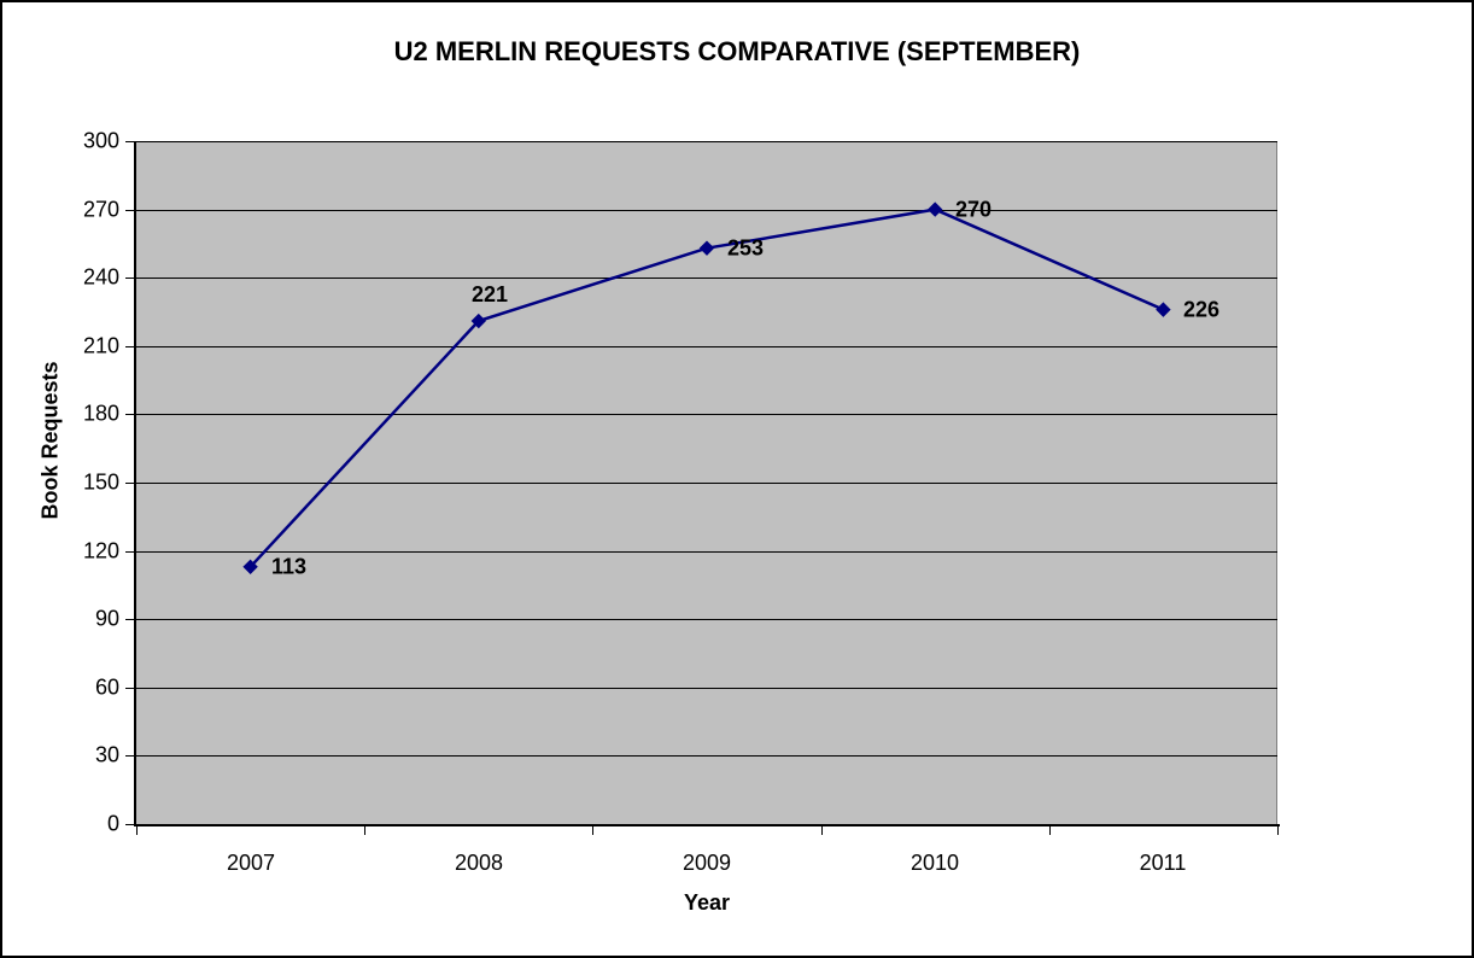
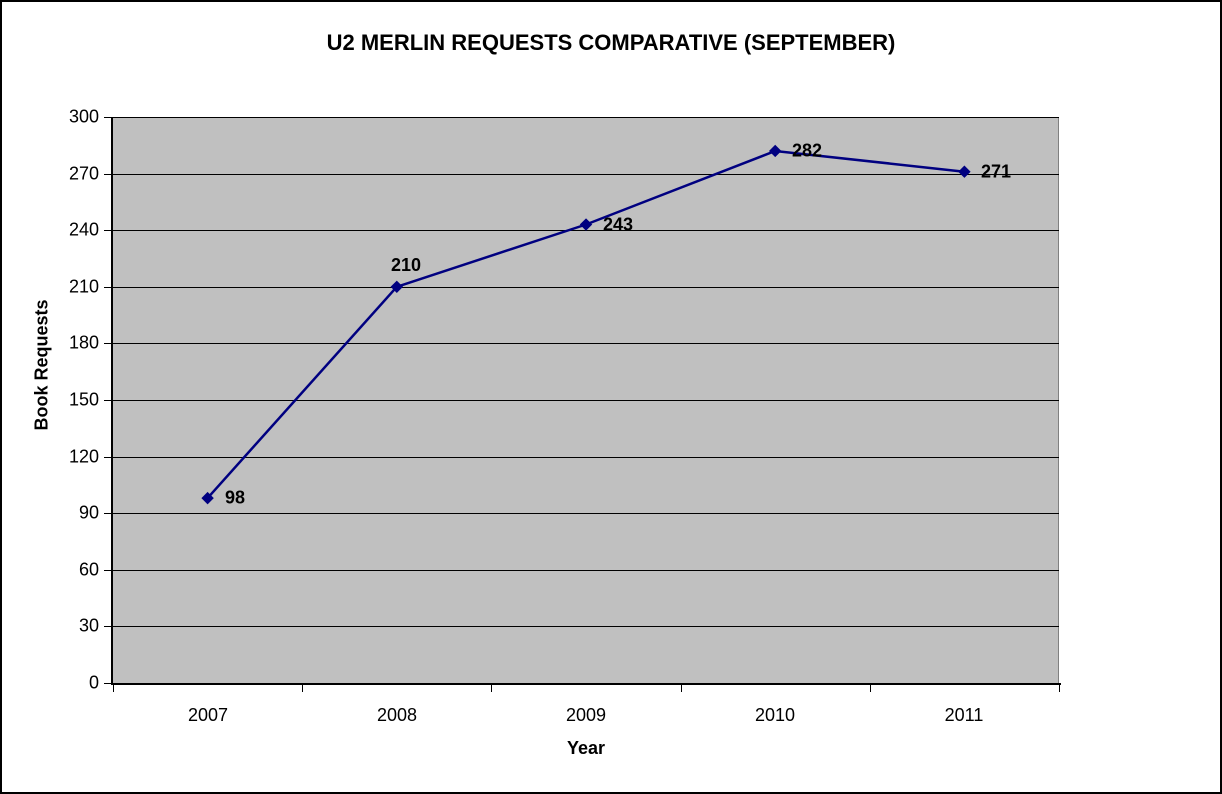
2007: 113 -> 98
2008: 221 -> 210
2009: 253 -> 243
2010: 270 -> 282
2011: 226 -> 271
